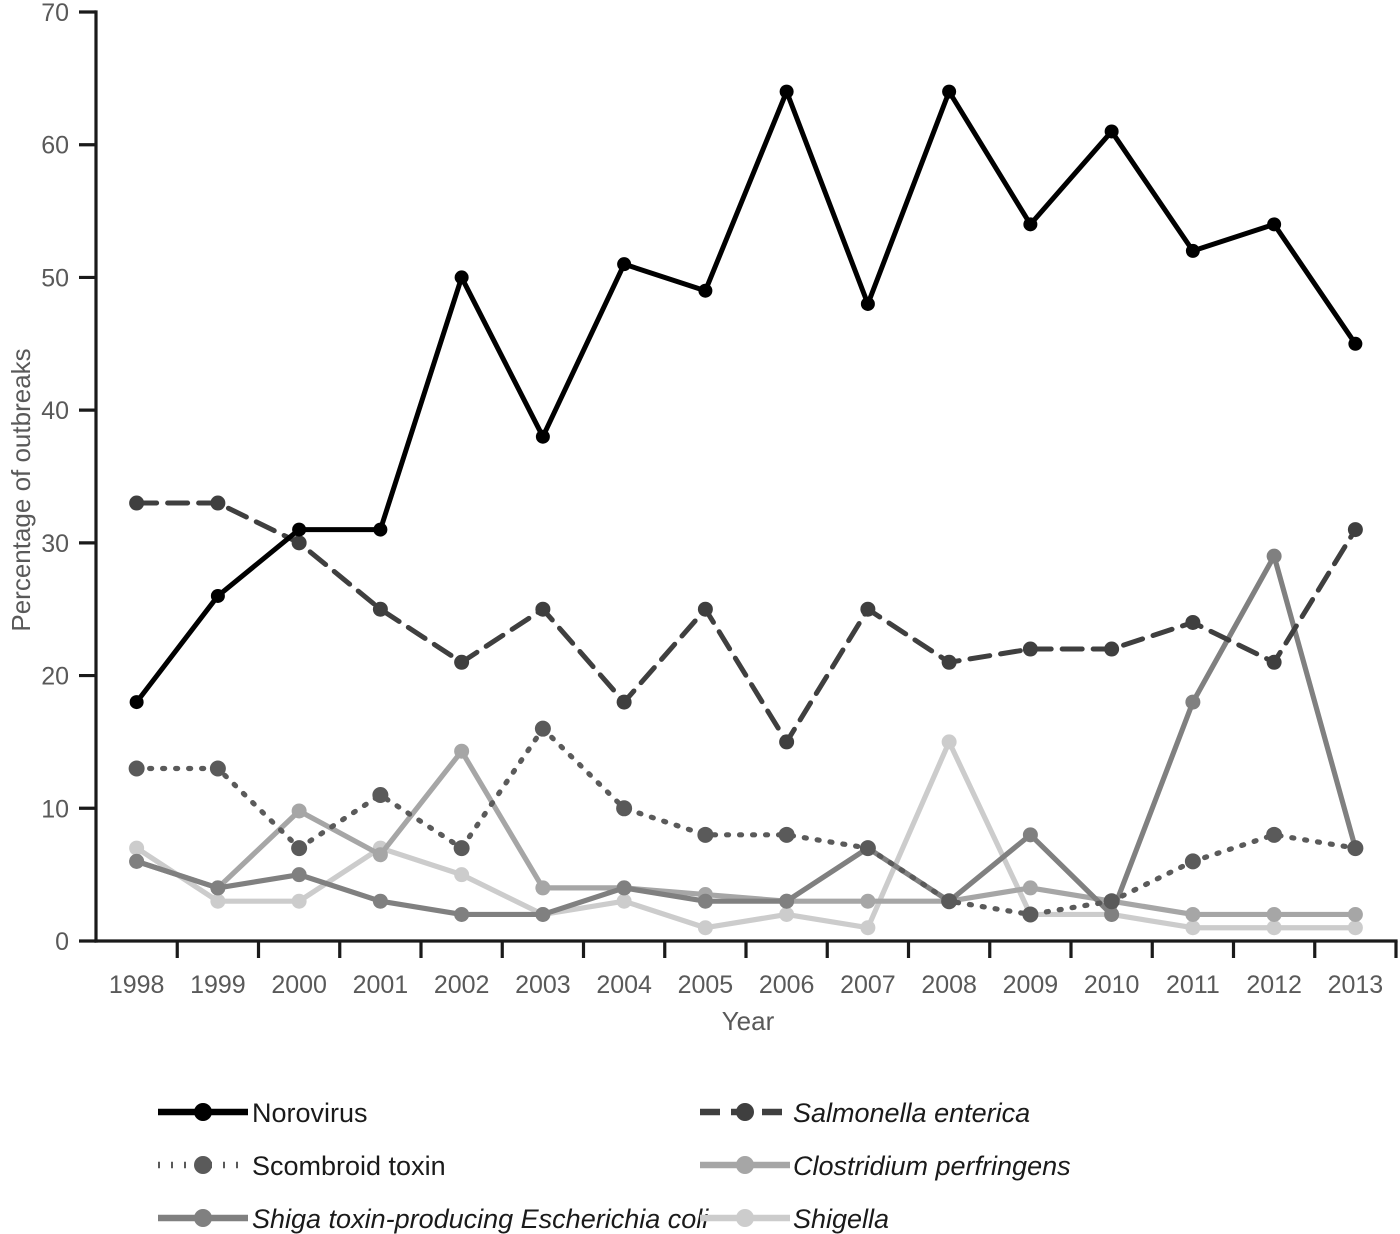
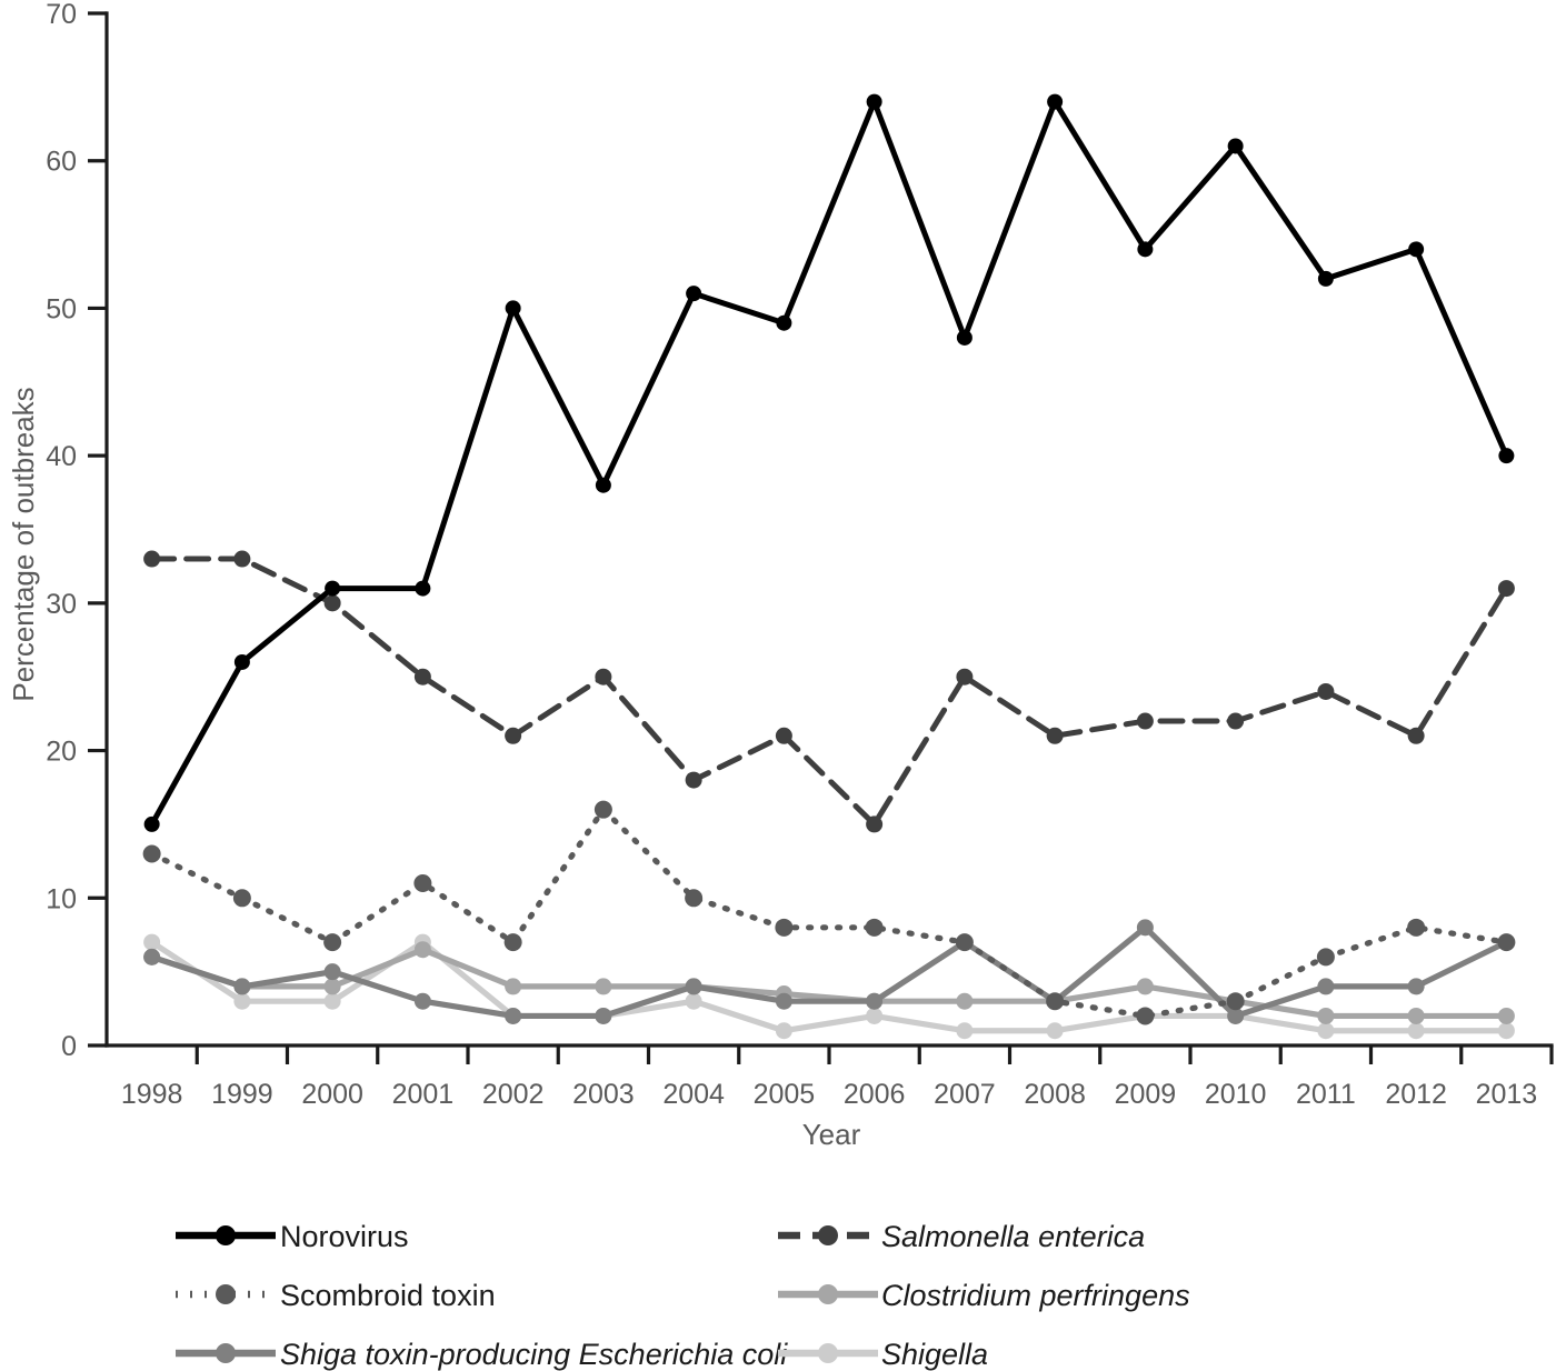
Norovirus/1998: 18 -> 15
Scombroid toxin/1999: 13 -> 10
Clostridium perfringens/2000: 9.8 -> 4.0
Clostridium perfringens/2002: 14.3 -> 4.0
Shigella/2002: 5 -> 2
Salmonella enterica/2005: 25 -> 21
Shigella/2008: 15 -> 1
Shiga toxin-producing Escherichia coli/2011: 18 -> 4
Shiga toxin-producing Escherichia coli/2012: 29 -> 4
Norovirus/2013: 45 -> 40
